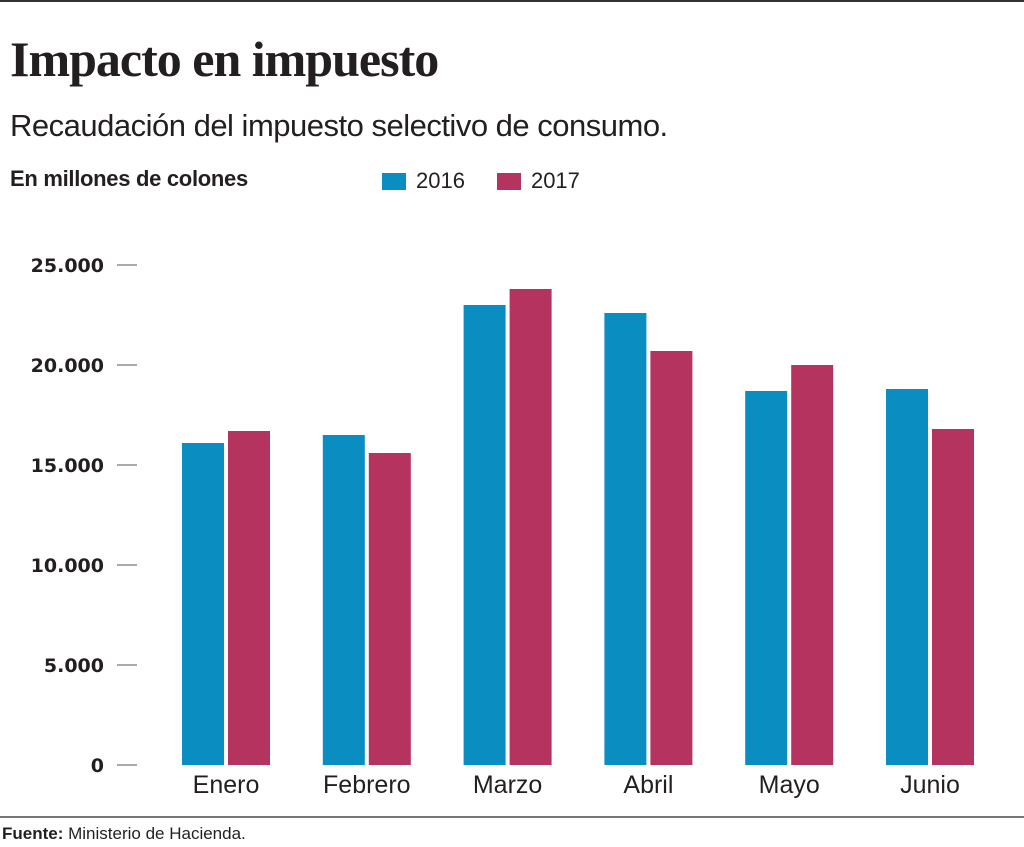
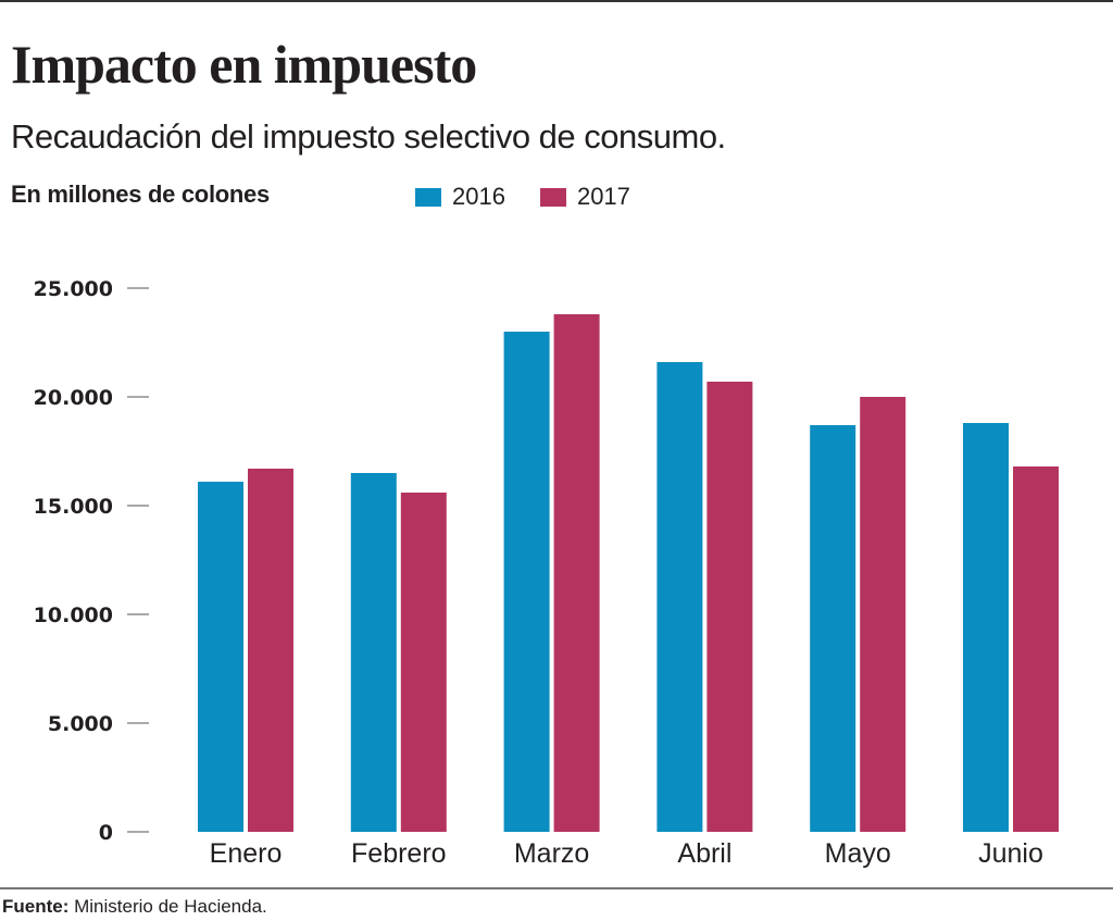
2016/Abril: 22600 -> 21600
